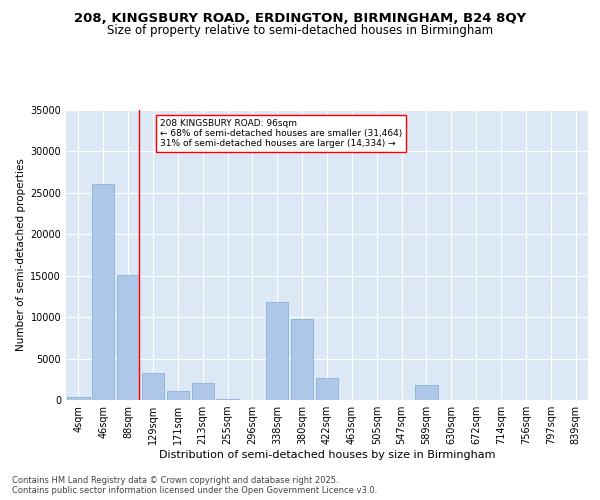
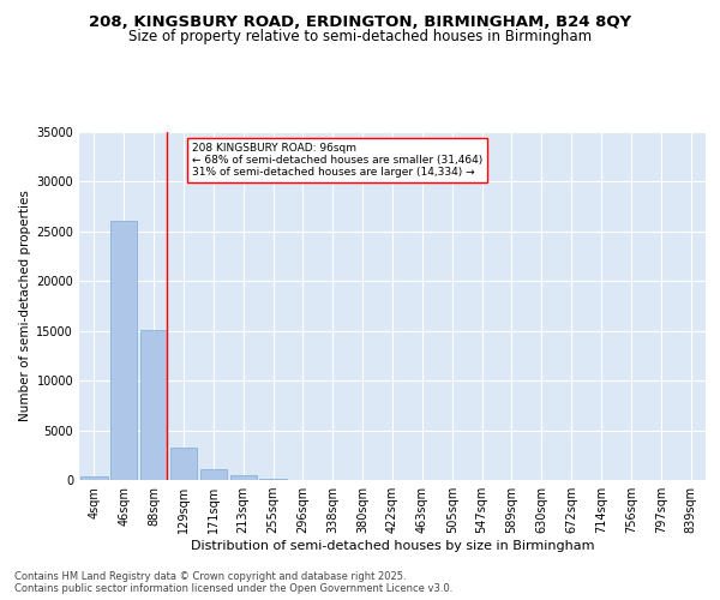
213sqm: 2000 -> 400
338sqm: 11800 -> 0
380sqm: 9800 -> 0
422sqm: 2600 -> 0
589sqm: 1800 -> 0
